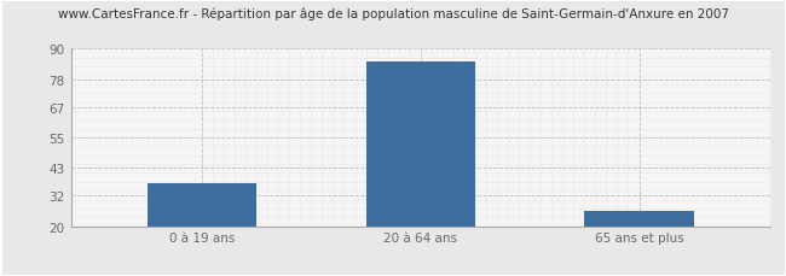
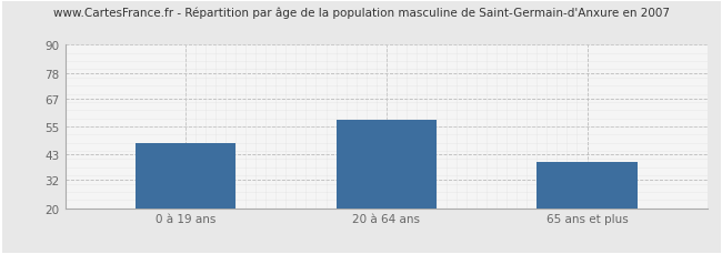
0 à 19 ans: 37 -> 48
20 à 64 ans: 85 -> 58
65 ans et plus: 26 -> 40
